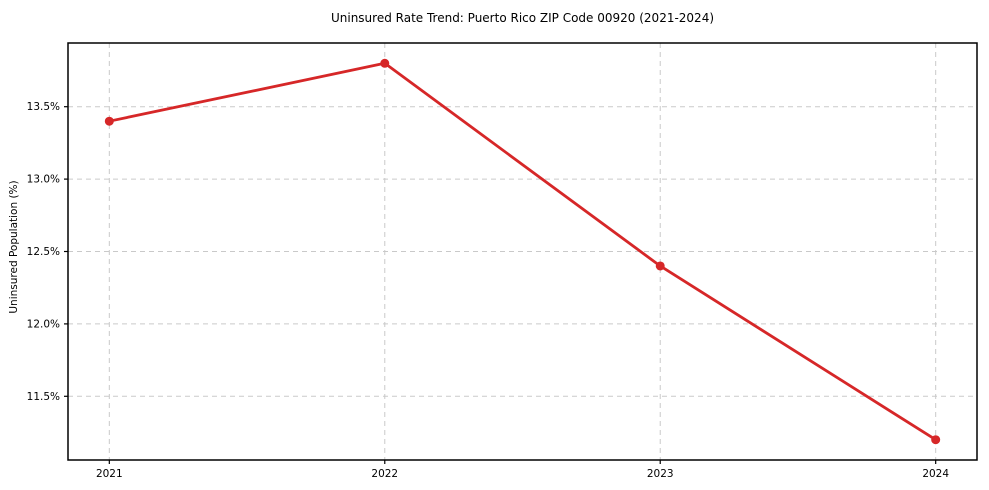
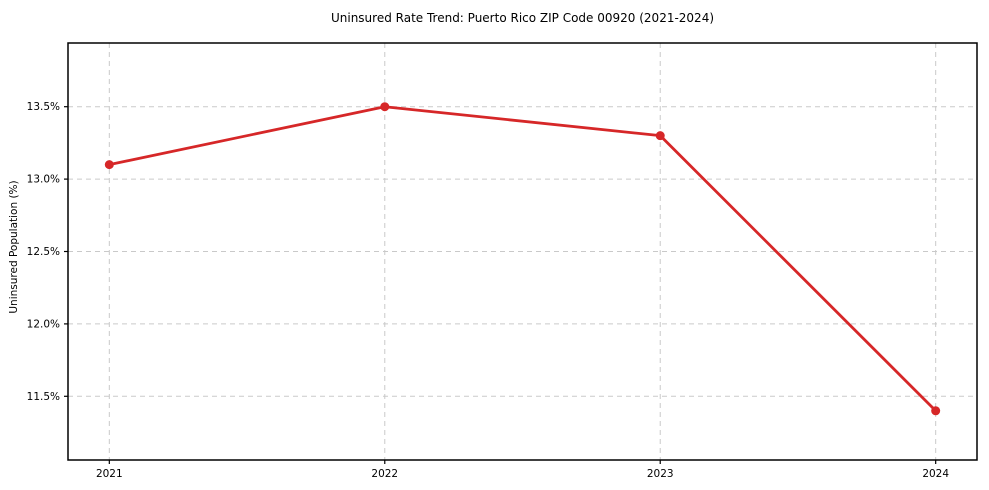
2021: 13.4% -> 13.1%
2022: 13.8% -> 13.5%
2023: 12.4% -> 13.3%
2024: 11.2% -> 11.4%
